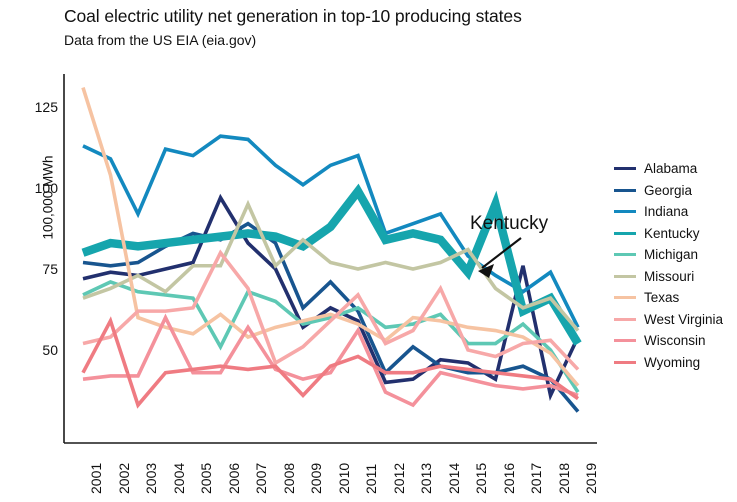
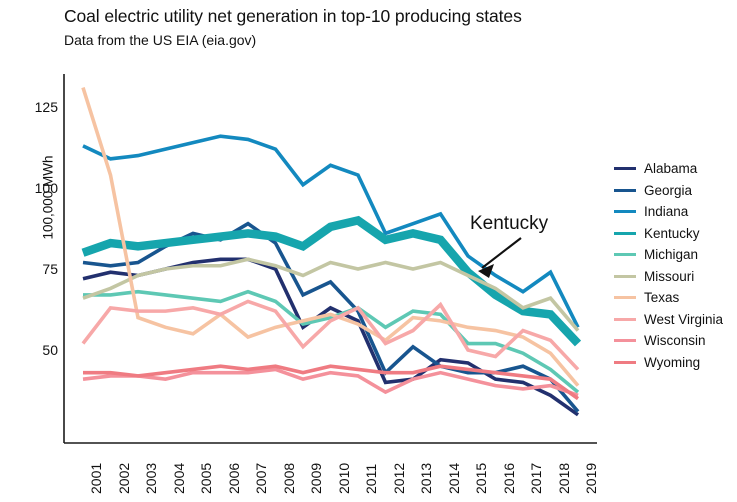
Michigan/2002: 71 -> 67
West Virginia/2002: 54 -> 63
Wyoming/2002: 59 -> 43
Indiana/2003: 92 -> 110
Wyoming/2003: 33 -> 42
Missouri/2004: 68 -> 75
Wisconsin/2004: 60 -> 41
Indiana/2005: 110 -> 114
Alabama/2006: 97 -> 78
Michigan/2006: 51 -> 65
West Virginia/2006: 80 -> 61
Alabama/2007: 83 -> 78
Missouri/2007: 95 -> 78
West Virginia/2007: 69 -> 65
Wisconsin/2007: 57 -> 43
Indiana/2008: 107 -> 112
West Virginia/2008: 46 -> 62
Georgia/2009: 63 -> 67
Missouri/2009: 84 -> 73
Wyoming/2009: 36 -> 43
Indiana/2011: 110 -> 104
Kentucky/2011: 99 -> 90
West Virginia/2011: 67 -> 63
Wisconsin/2011: 56 -> 42
Wyoming/2011: 48 -> 44
Michigan/2013: 58 -> 62
Wisconsin/2013: 33 -> 41
West Virginia/2014: 69 -> 64
Missouri/2015: 81 -> 73
Kentucky/2016: 95 -> 67
Alabama/2017: 76 -> 40
Michigan/2017: 58 -> 49
West Virginia/2017: 52 -> 56
Kentucky/2018: 66 -> 61
Michigan/2018: 50 -> 44
Alabama/2019: 54 -> 30
